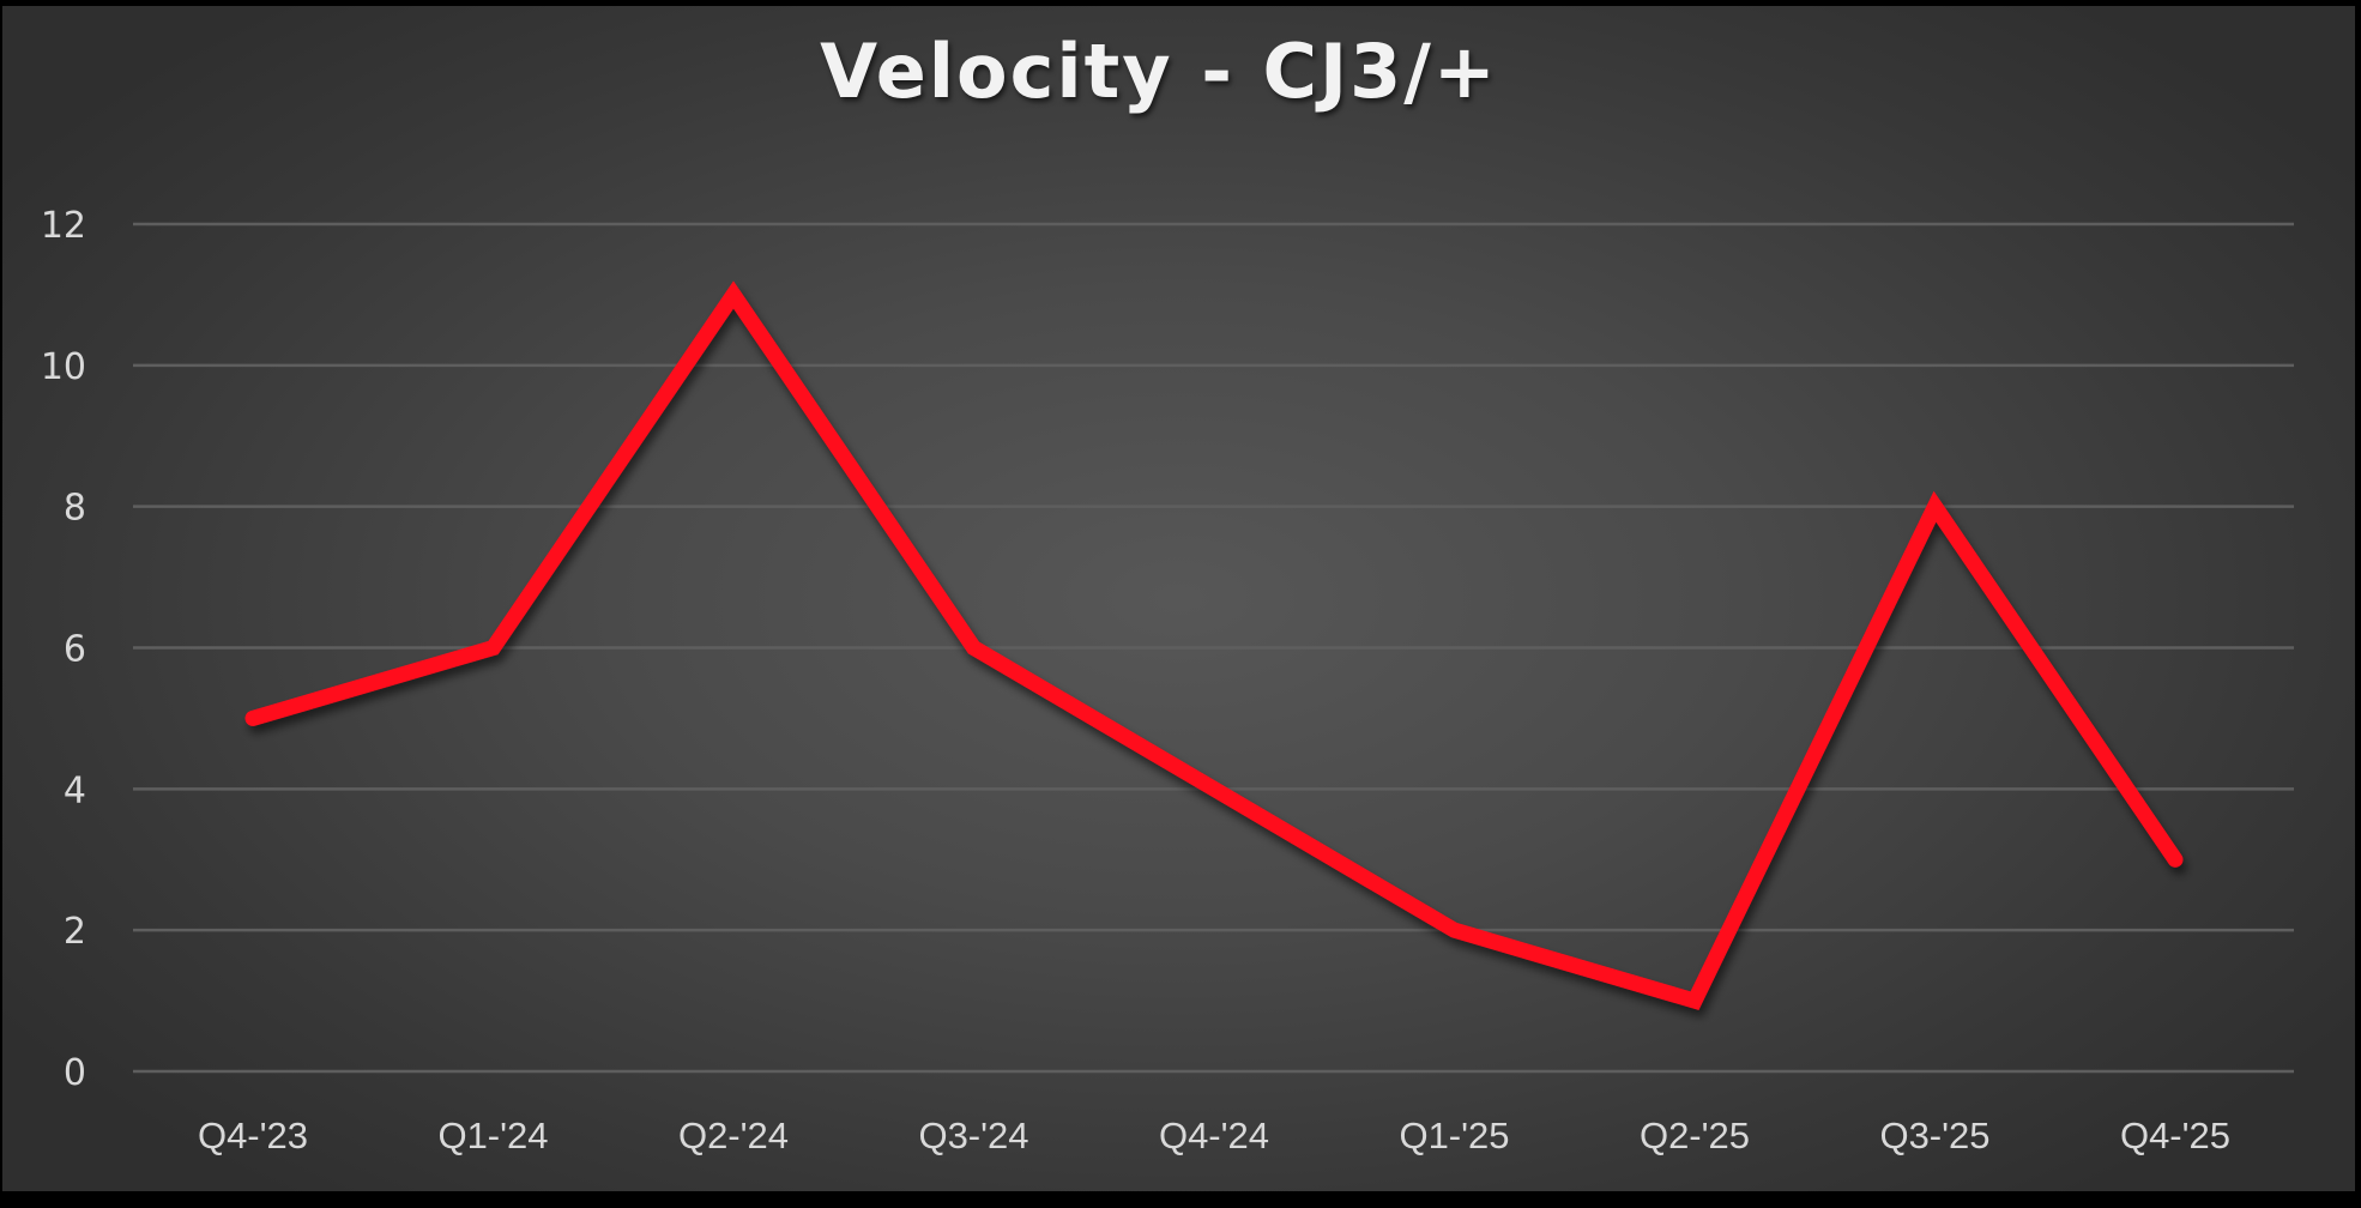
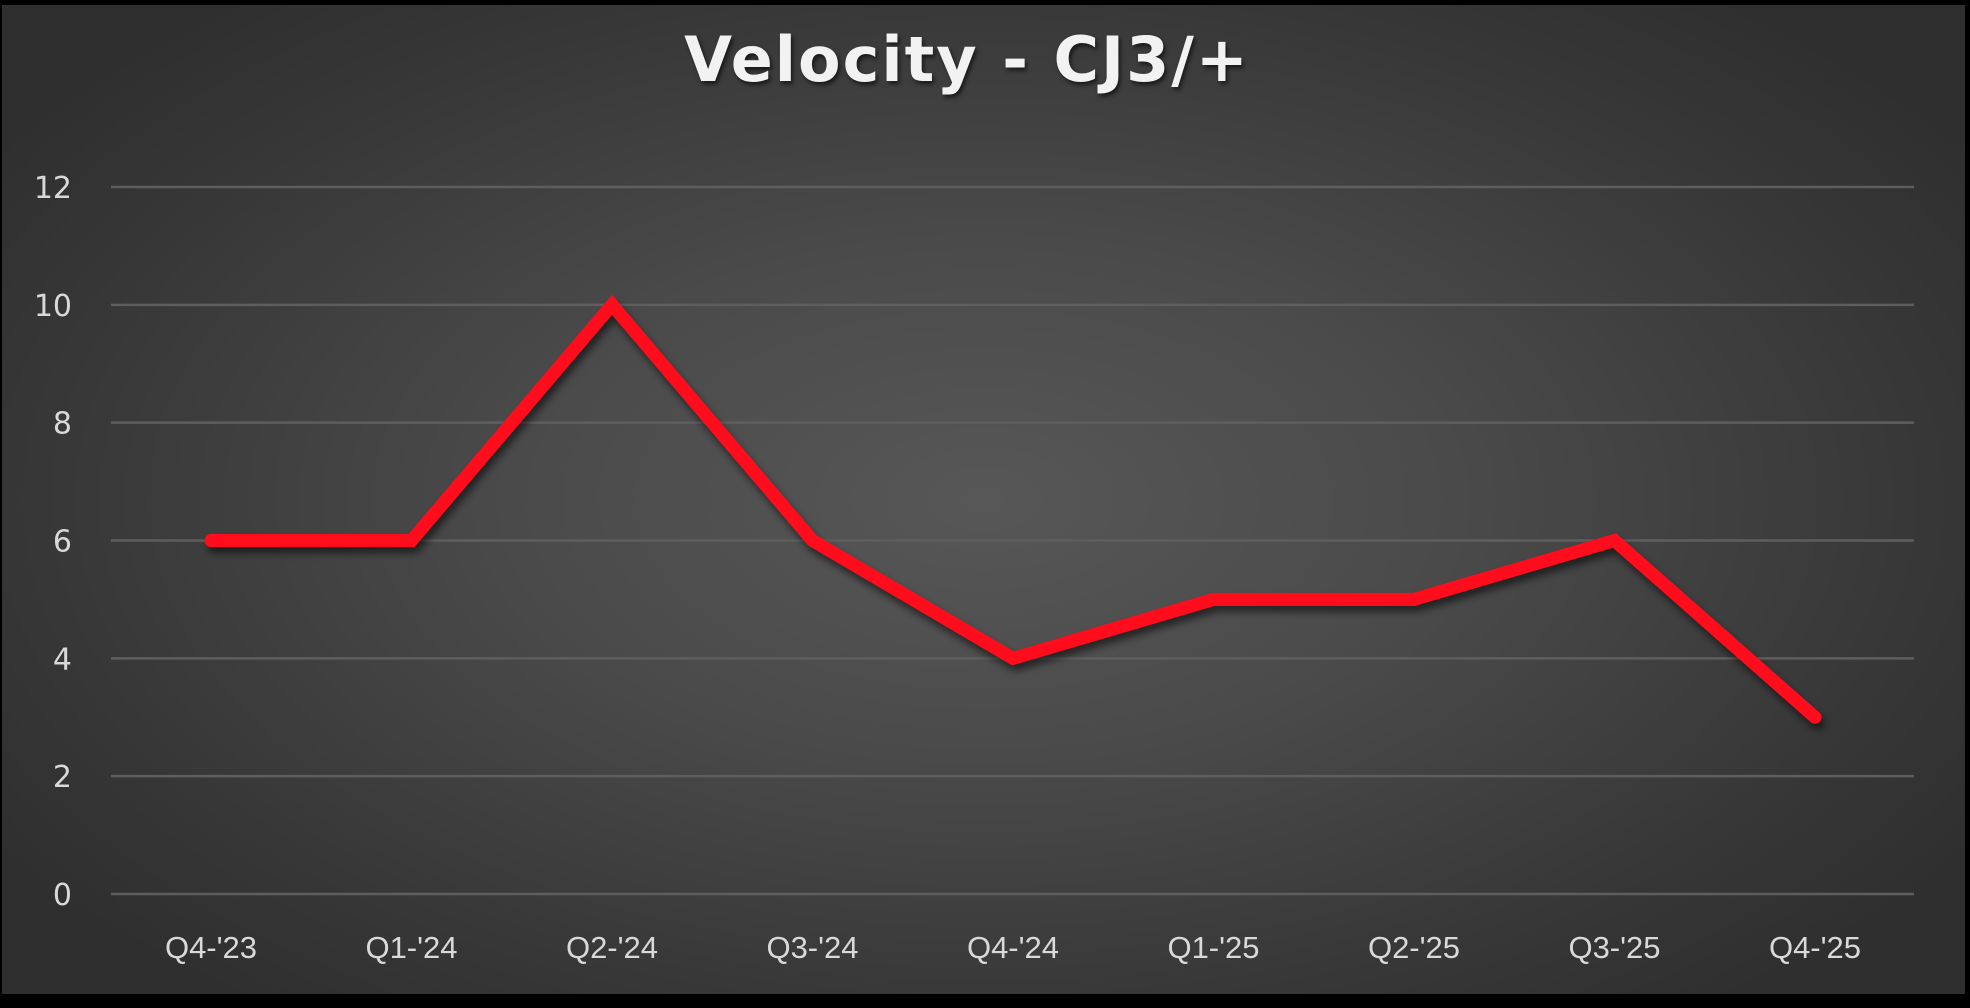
Q4-'23: 5 -> 6
Q2-'24: 11 -> 10
Q1-'25: 2 -> 5
Q2-'25: 1 -> 5
Q3-'25: 8 -> 6
